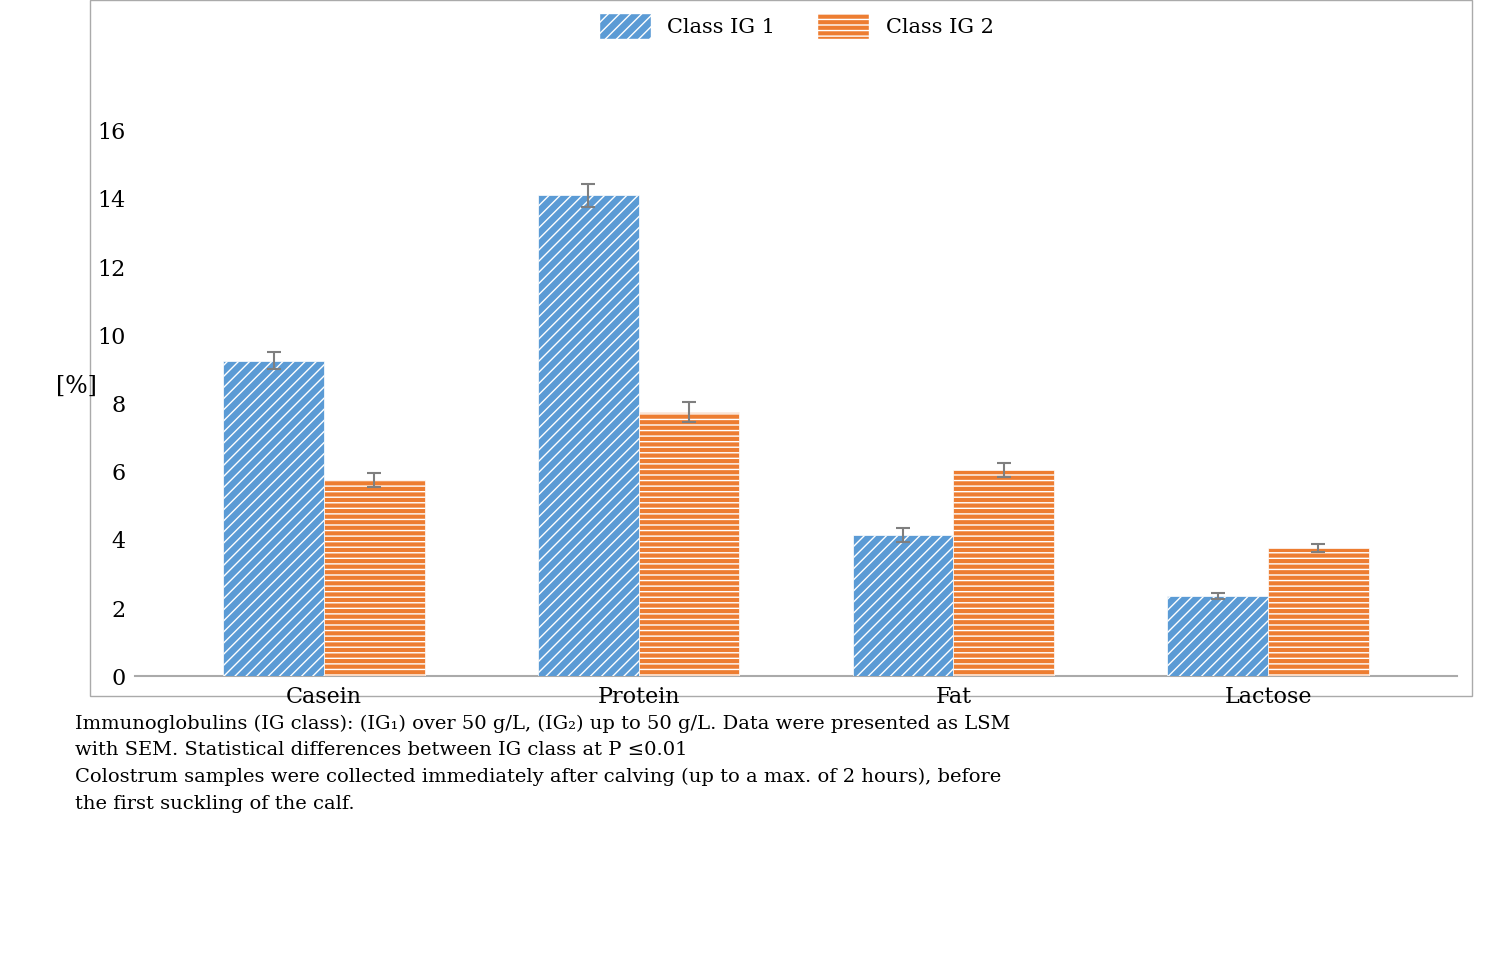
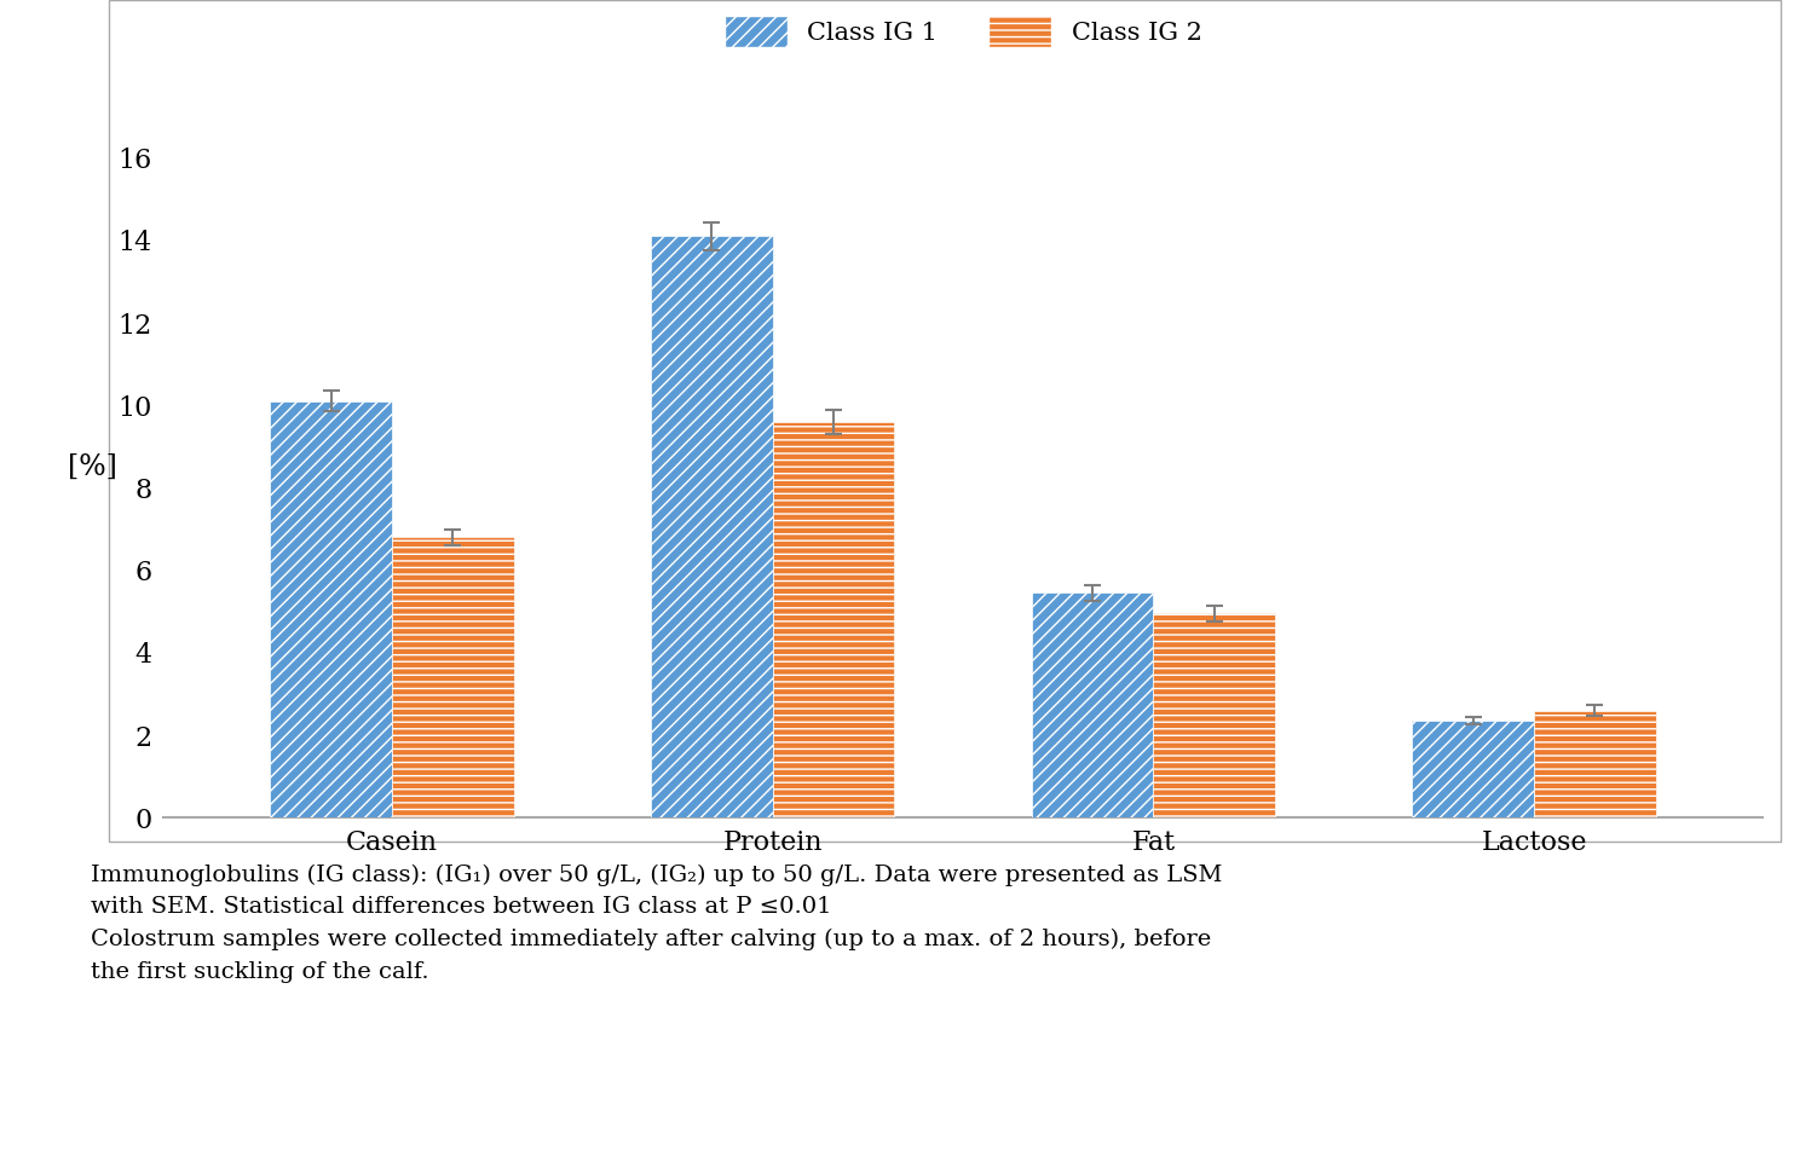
Class IG 1/Casein: 9.25 -> 10.10
Class IG 2/Casein: 5.75 -> 6.80
Class IG 2/Protein: 7.75 -> 9.60
Class IG 1/Fat: 4.15 -> 5.45
Class IG 2/Fat: 6.05 -> 4.95
Class IG 2/Lactose: 3.75 -> 2.60
